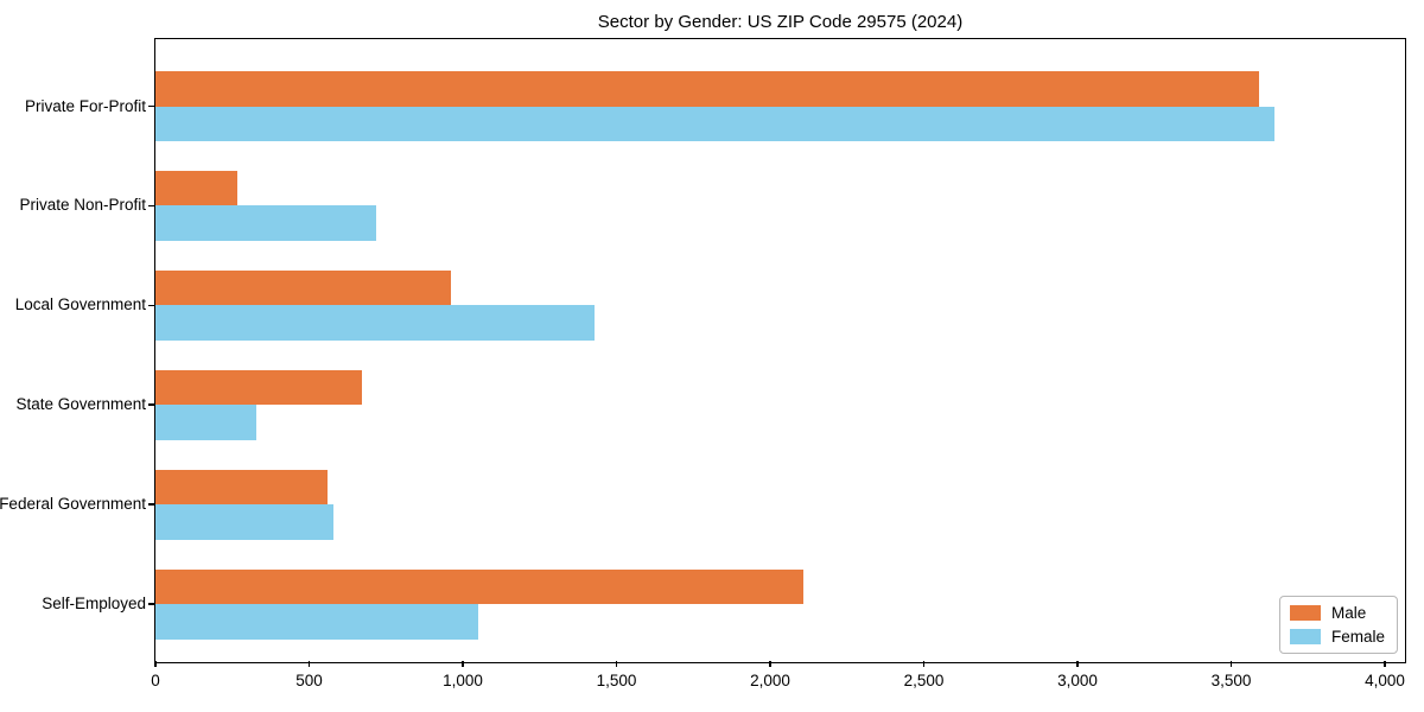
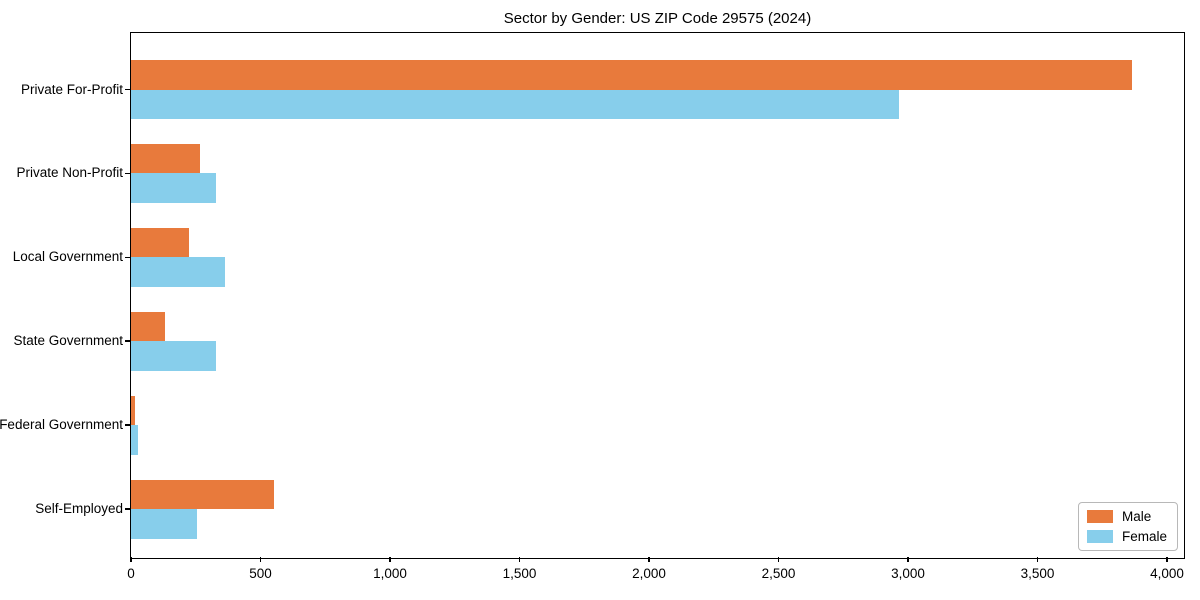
Male/Private For-Profit: 3590 -> 3860
Female/Private For-Profit: 3640 -> 2960
Female/Private Non-Profit: 720 -> 330
Male/Local Government: 960 -> 220
Female/Local Government: 1430 -> 360
Male/State Government: 670 -> 130
Male/Federal Government: 560 -> 20
Female/Federal Government: 580 -> 30
Male/Self-Employed: 2110 -> 550
Female/Self-Employed: 1050 -> 260
